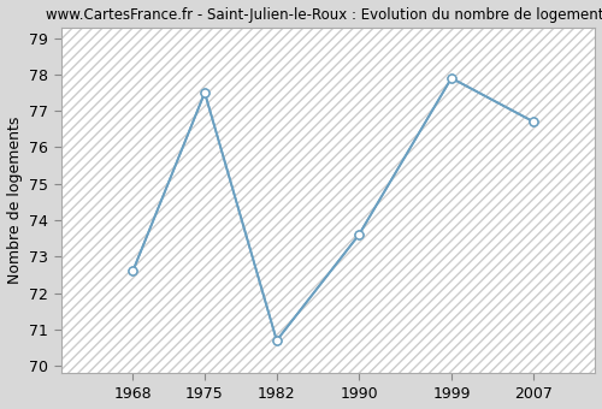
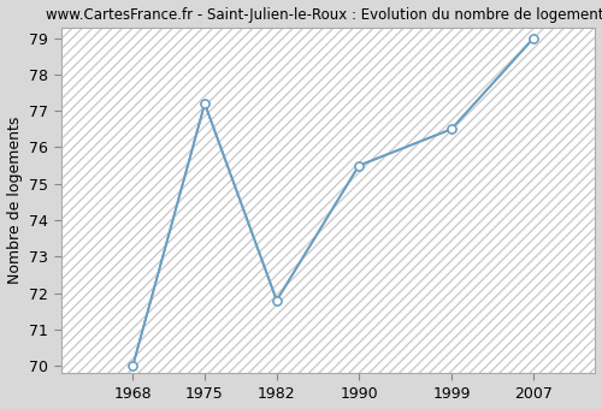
1968: 72.6 -> 70.0
1975: 77.5 -> 77.2
1982: 70.7 -> 71.8
1990: 73.6 -> 75.5
1999: 77.9 -> 76.5
2007: 76.7 -> 79.0
